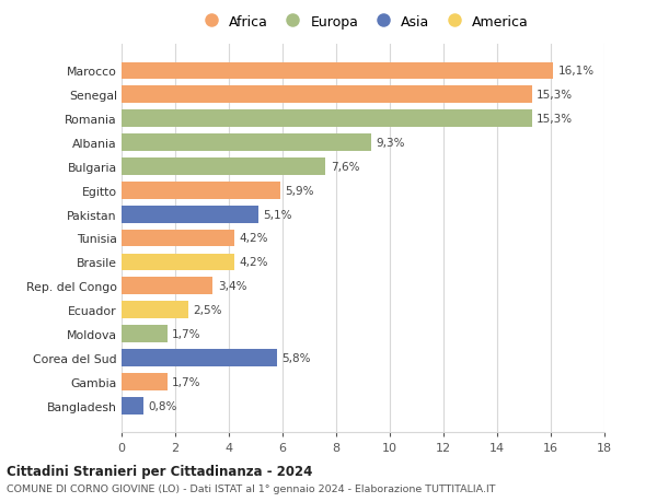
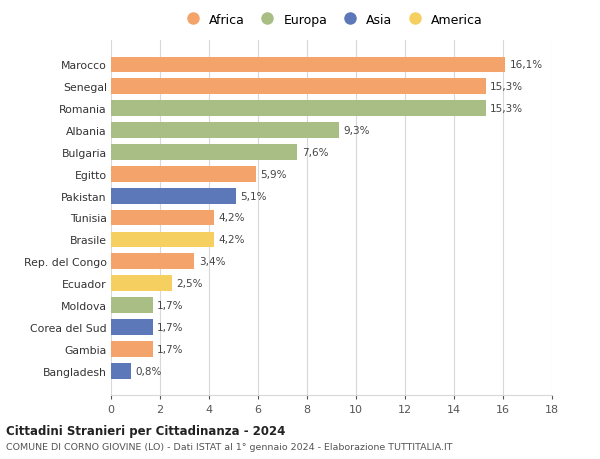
Corea del Sud: 5,8% -> 1,7%
